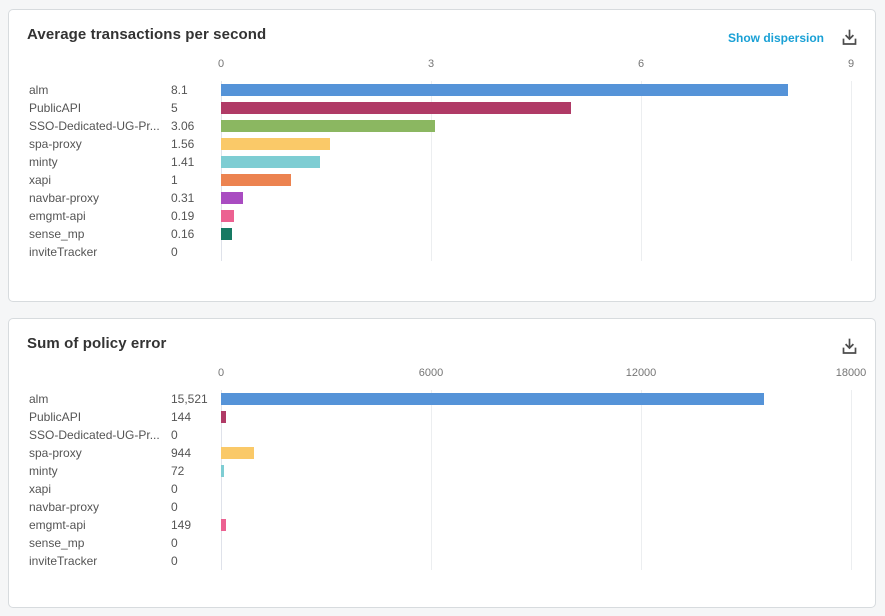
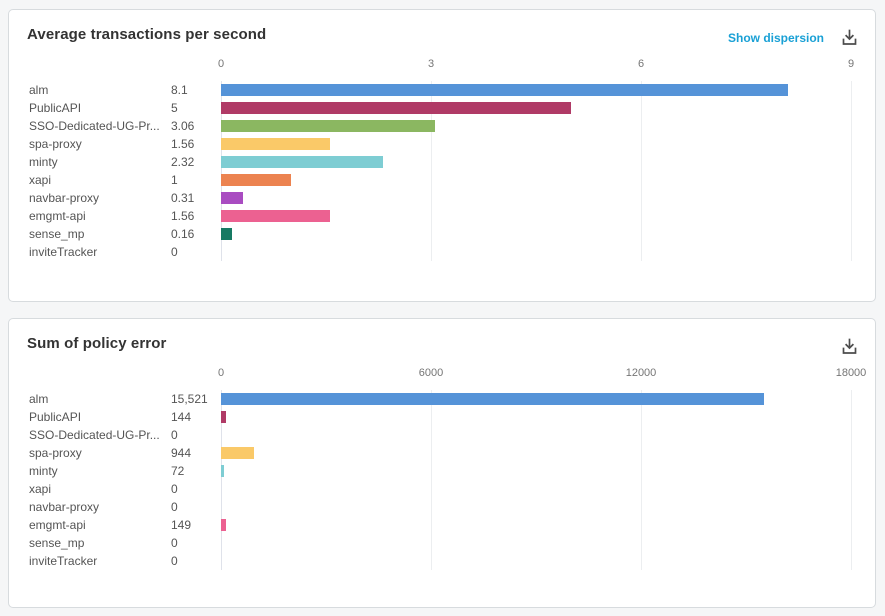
Average transactions per second/minty: 1.41 -> 2.32
Average transactions per second/emgmt-api: 0.19 -> 1.56
